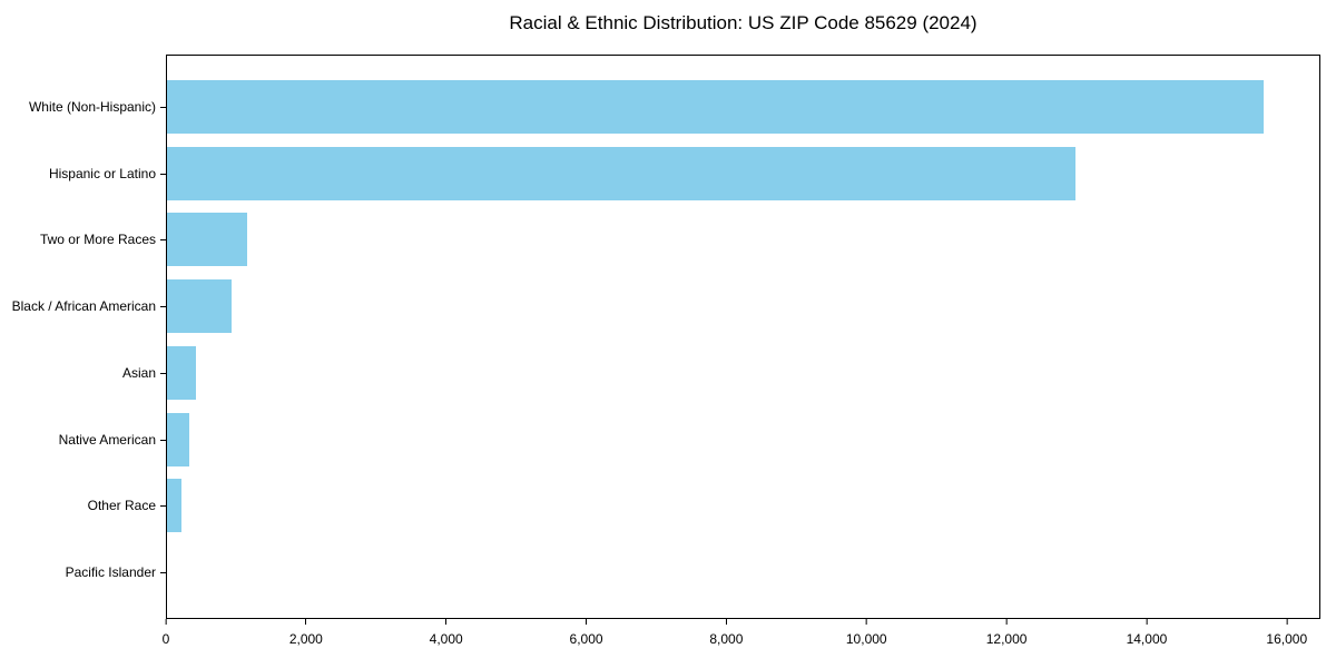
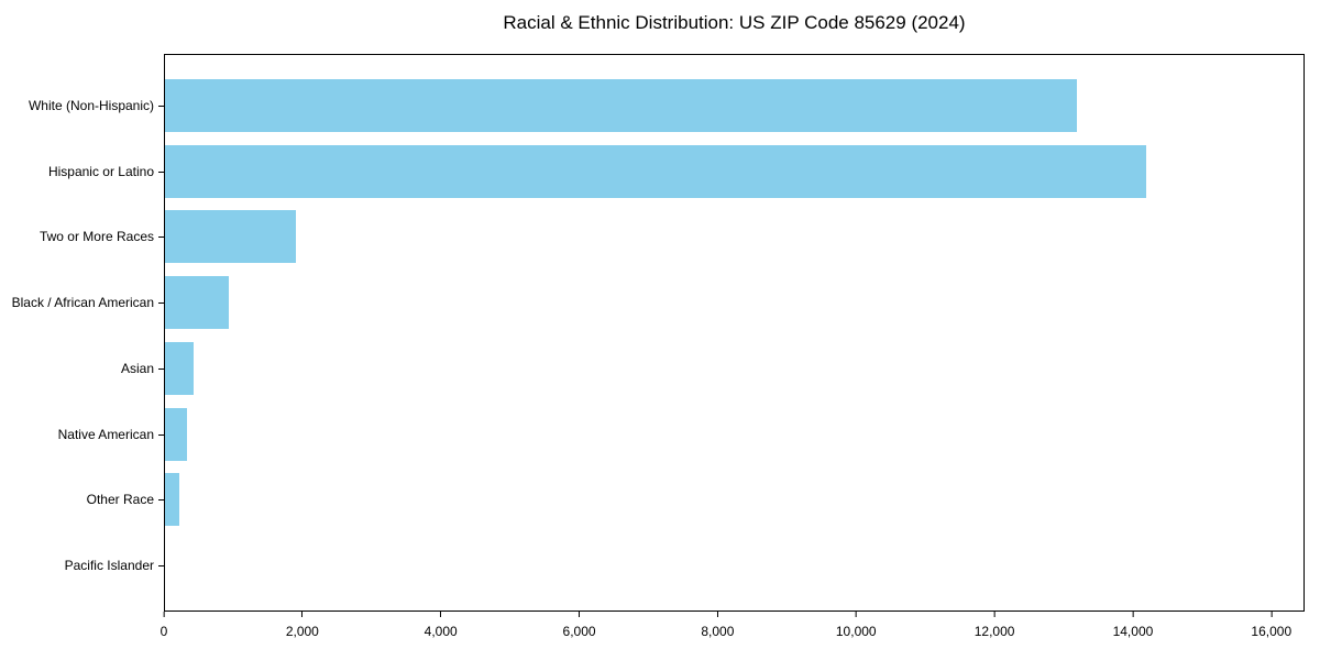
White (Non-Hispanic): 15700 -> 13200
Hispanic or Latino: 13000 -> 14200
Two or More Races: 1200 -> 1900
